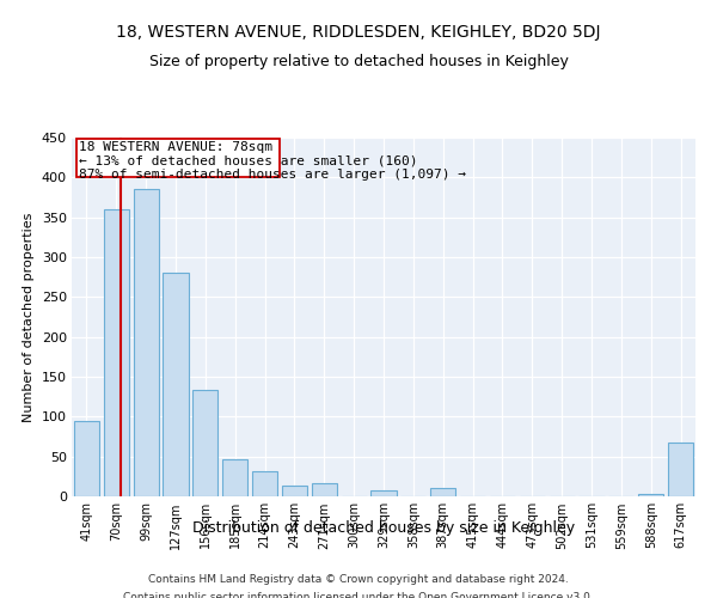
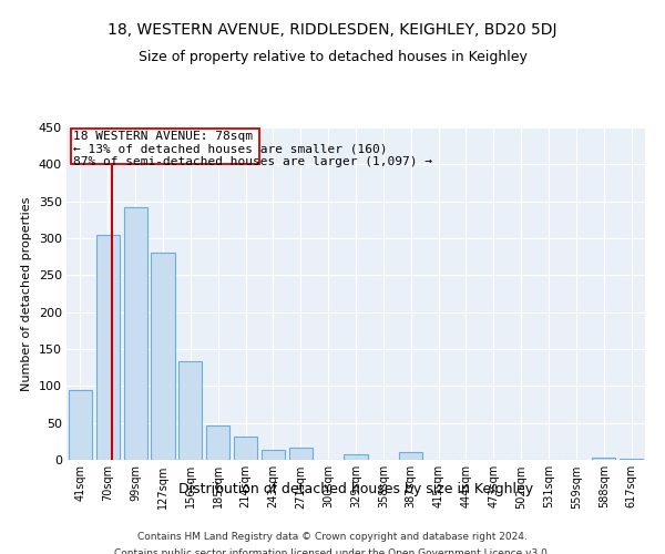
70sqm: 360 -> 305
99sqm: 386 -> 342
617sqm: 68 -> 2
